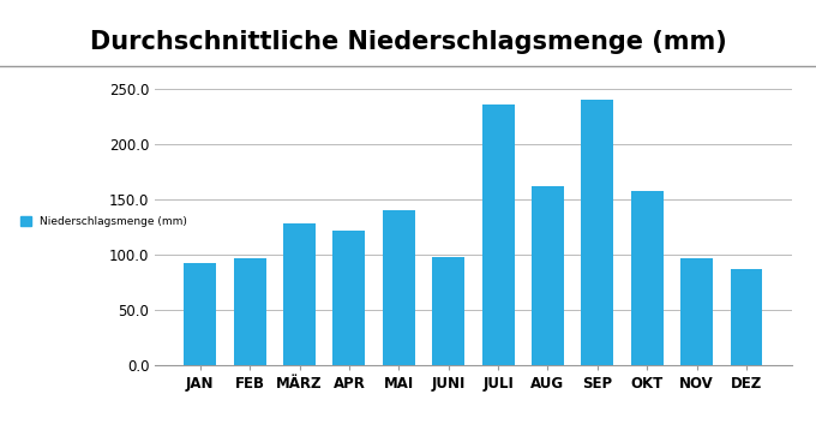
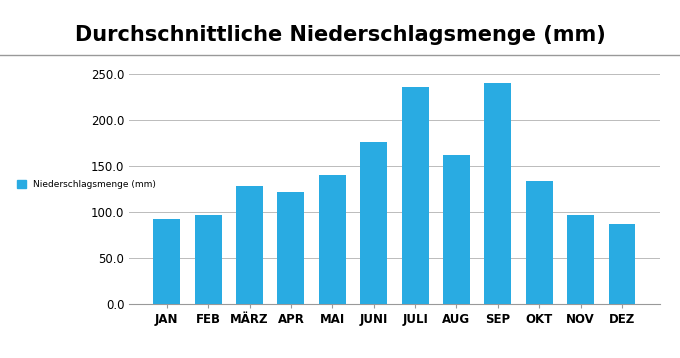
JUNI: 98 -> 176
OKT: 158 -> 134
